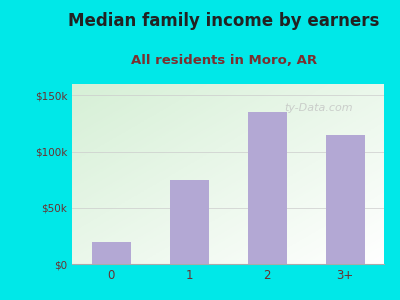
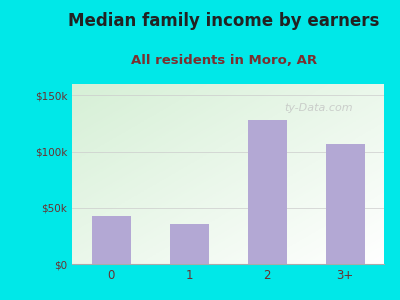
0: $20k -> $43k
1: $75k -> $36k
2: $135k -> $128k
3+: $115k -> $107k
